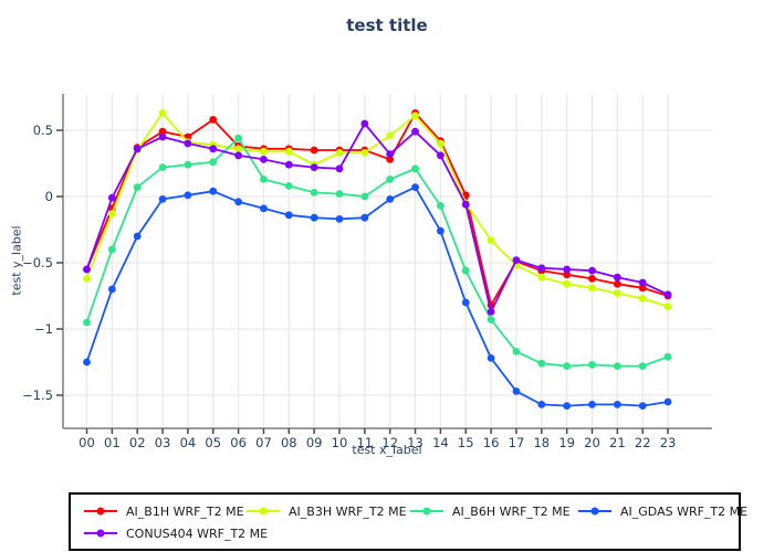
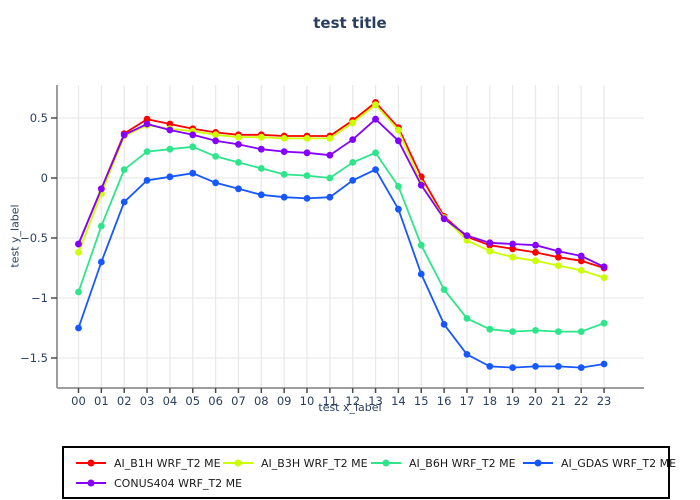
CONUS404 WRF_T2 ME/01: -0.01 -> -0.09
AI_GDAS WRF_T2 ME/02: -0.30 -> -0.20
AI_B3H WRF_T2 ME/03: 0.63 -> 0.44
AI_B1H WRF_T2 ME/05: 0.58 -> 0.41
AI_B6H WRF_T2 ME/06: 0.44 -> 0.18
AI_B3H WRF_T2 ME/09: 0.24 -> 0.33
CONUS404 WRF_T2 ME/11: 0.55 -> 0.19
AI_B1H WRF_T2 ME/12: 0.28 -> 0.48
AI_B1H WRF_T2 ME/16: -0.82 -> -0.32
CONUS404 WRF_T2 ME/16: -0.87 -> -0.34
